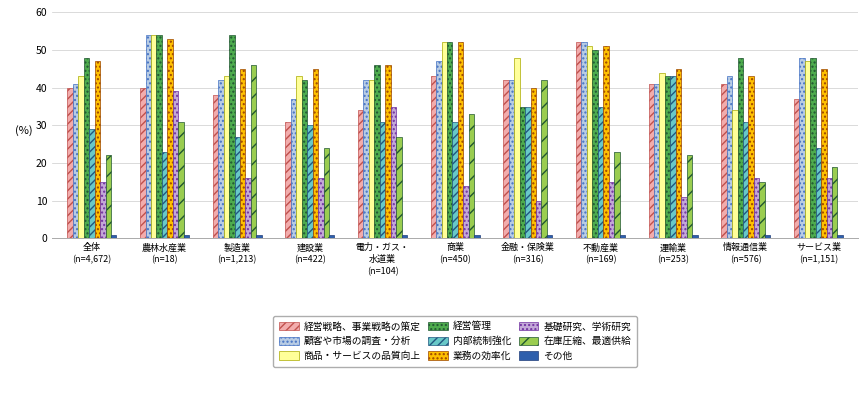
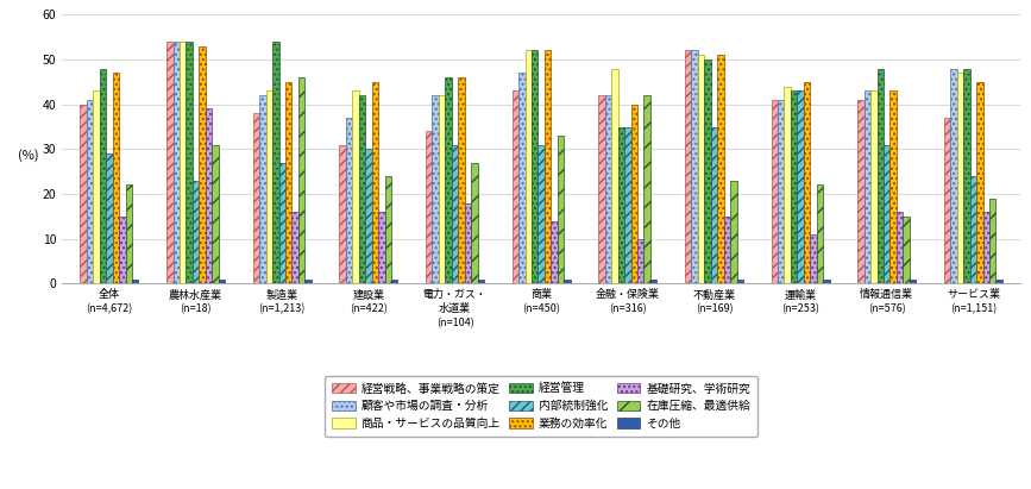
経営戦略、事業戦略の策定/農林水産業 (n=18): 40 -> 54
基礎研究、学術研究/電力・ガス・ 水道業 (n=104): 35 -> 18
商品・サービスの品質向上/情報通信業 (n=576): 34 -> 43
